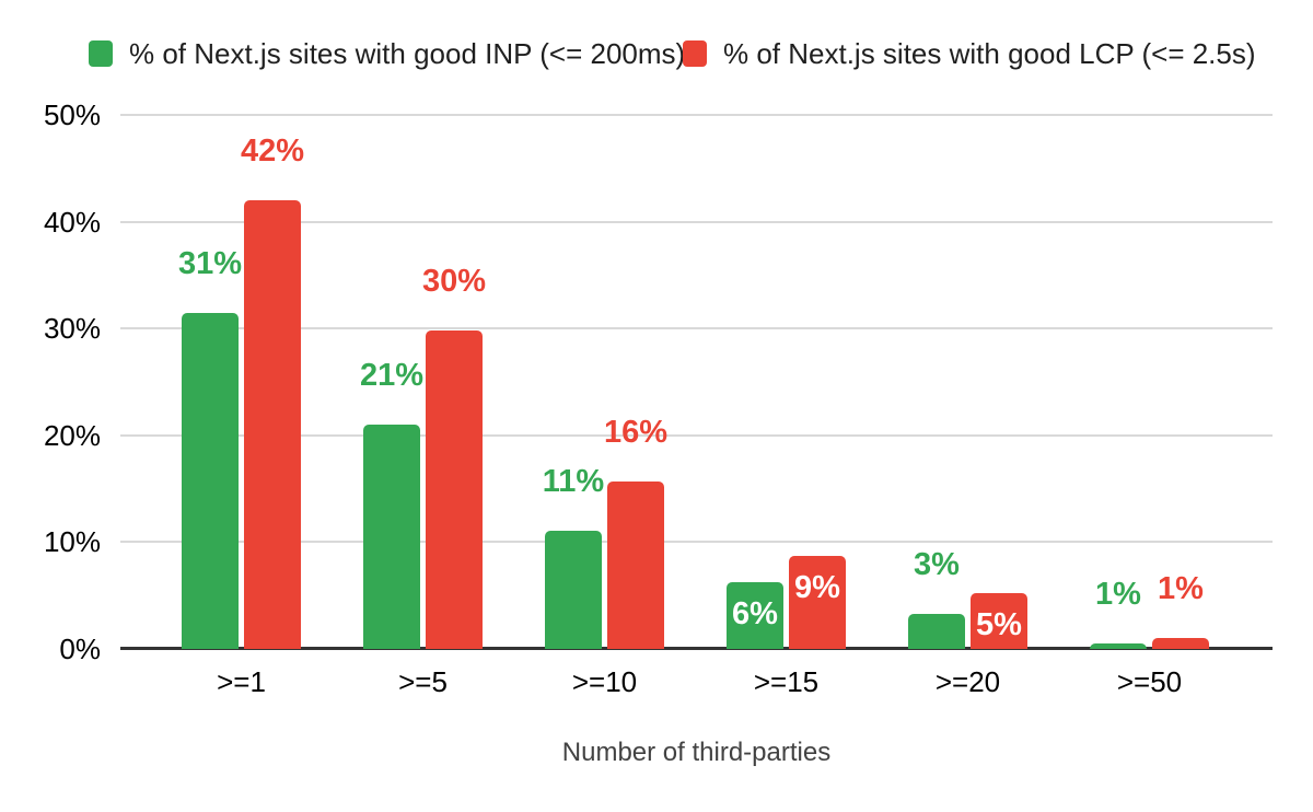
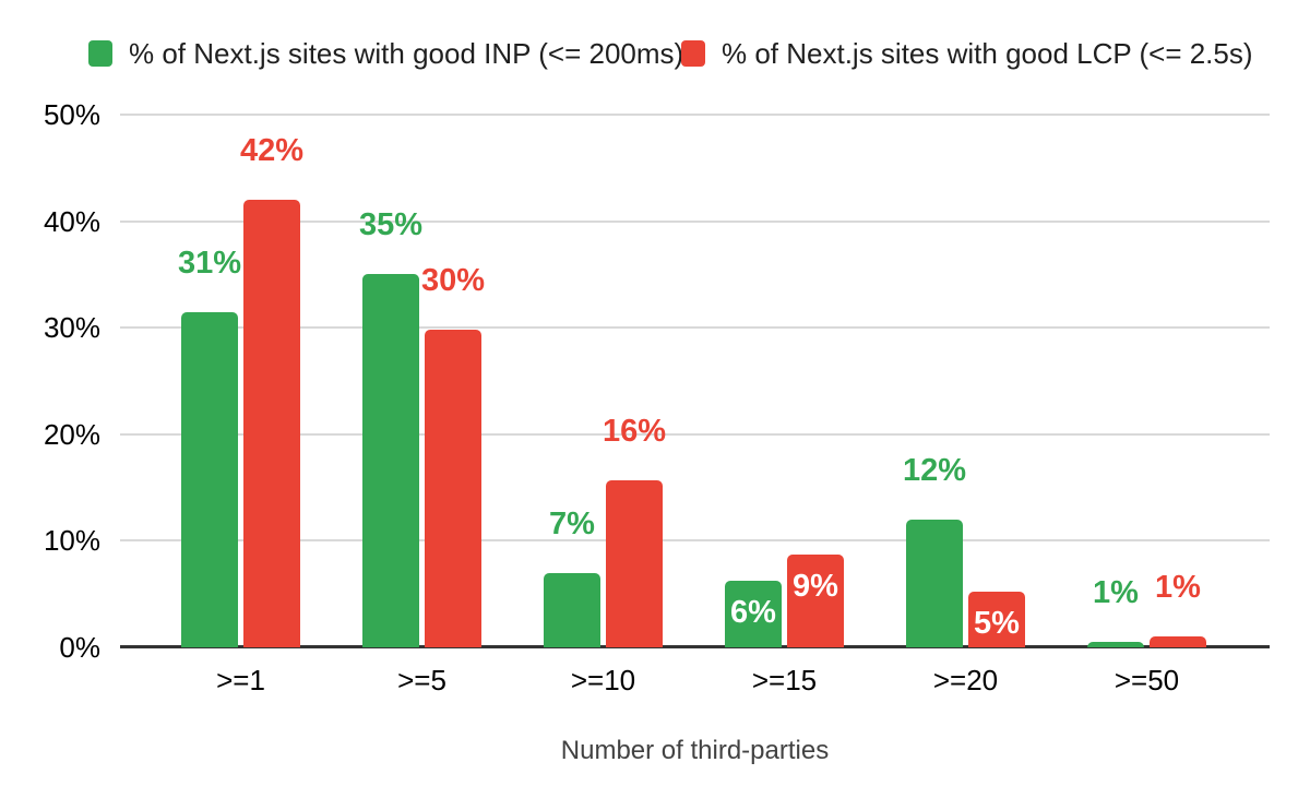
% of Next.js sites with good INP (<= 200ms)/>=5: 21% -> 35%
% of Next.js sites with good INP (<= 200ms)/>=10: 11% -> 7%
% of Next.js sites with good INP (<= 200ms)/>=20: 3% -> 12%
